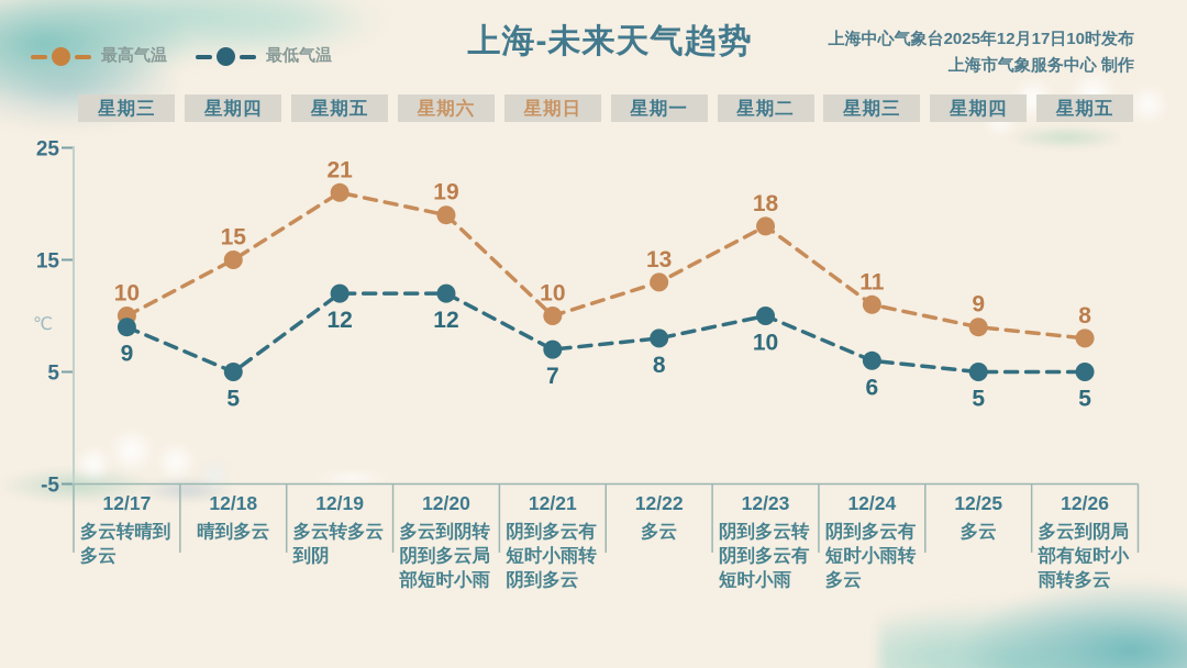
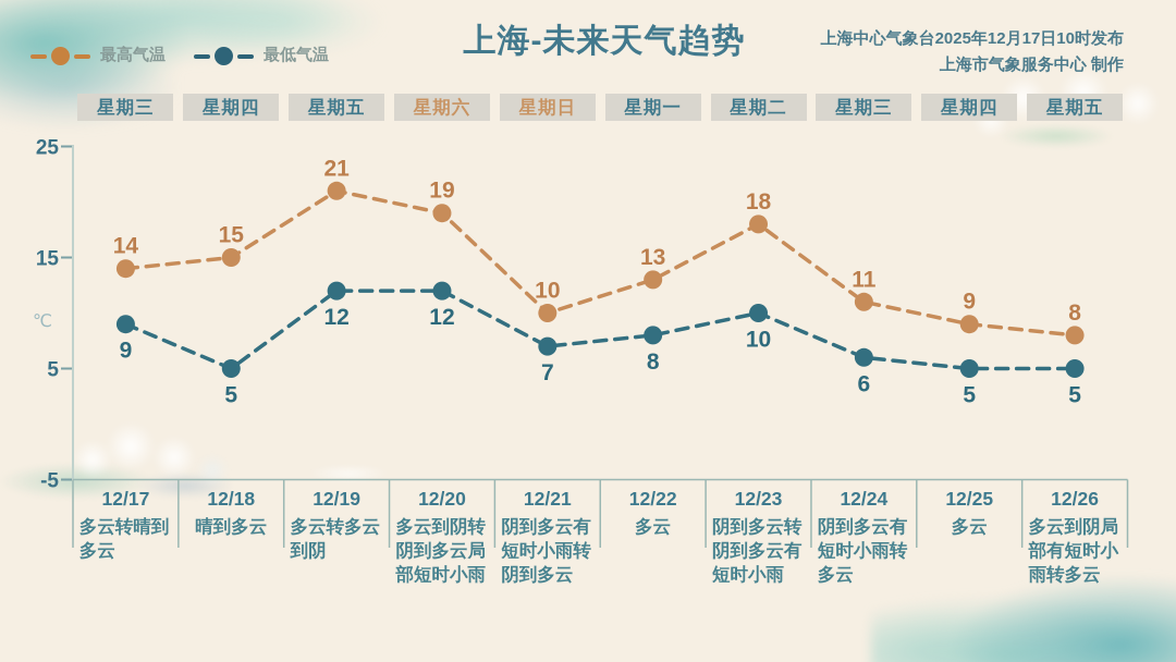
最高气温/12/17: 10 -> 14
